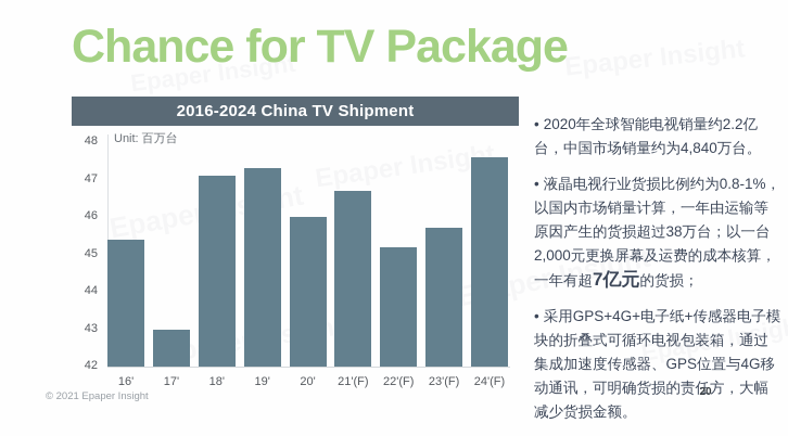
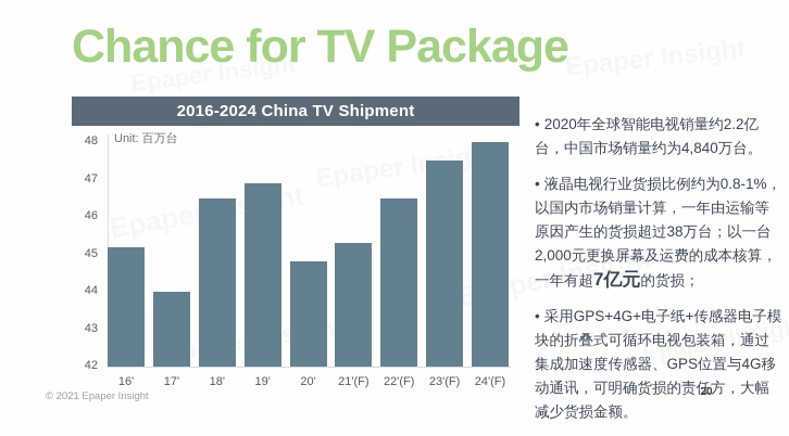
16': 45.4 -> 45.2
17': 43.0 -> 44.0
18': 47.1 -> 46.5
19': 47.3 -> 46.9
20': 46.0 -> 44.8
21'(F): 46.7 -> 45.3
22'(F): 45.2 -> 46.5
23'(F): 45.7 -> 47.5
24'(F): 47.6 -> 48.0
